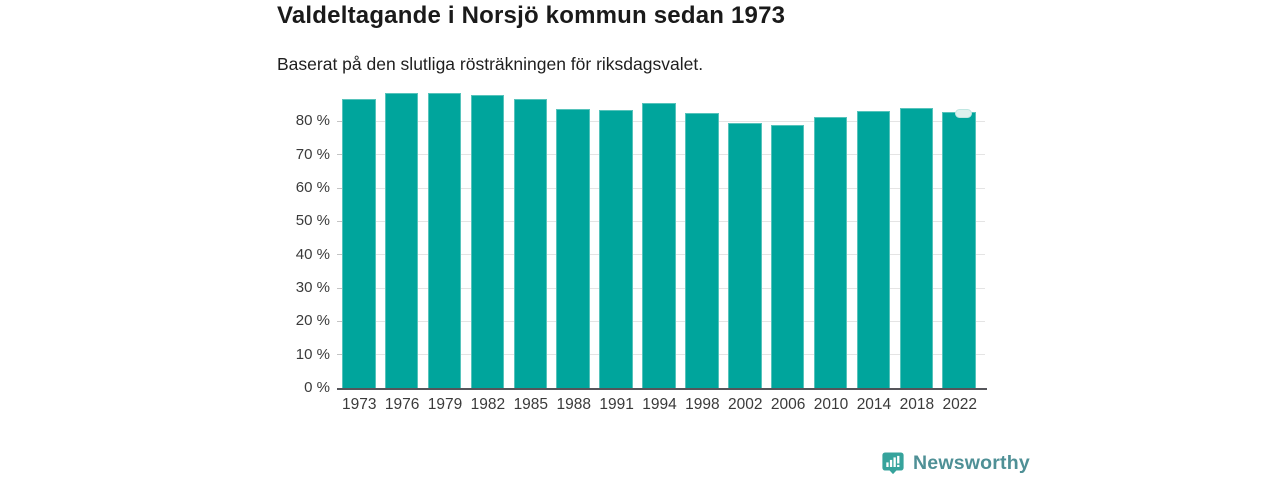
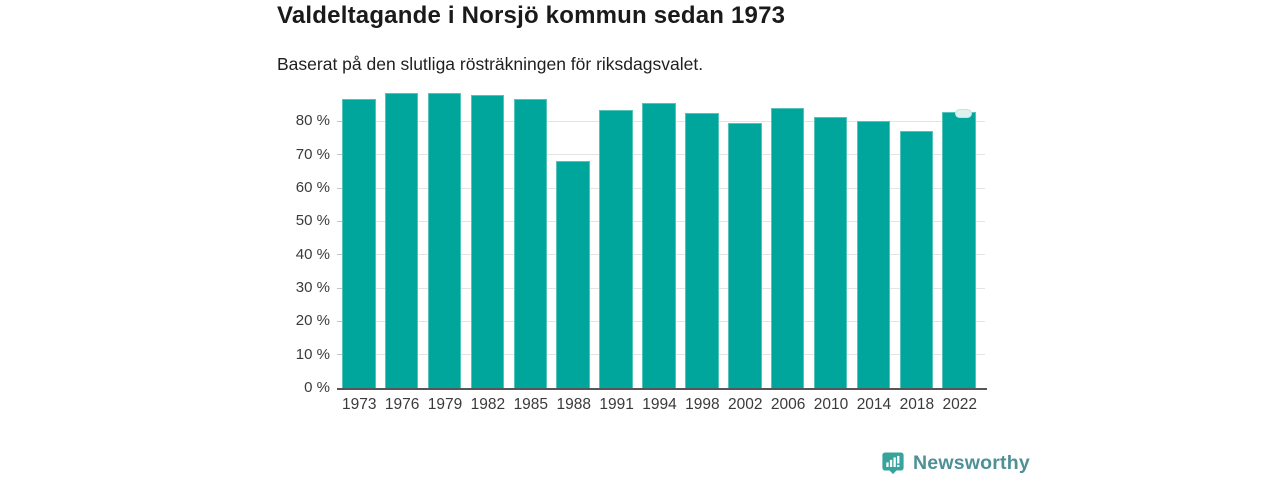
1988: 84% -> 68%
2006: 79% -> 84%
2014: 83% -> 80%
2018: 84% -> 77%
